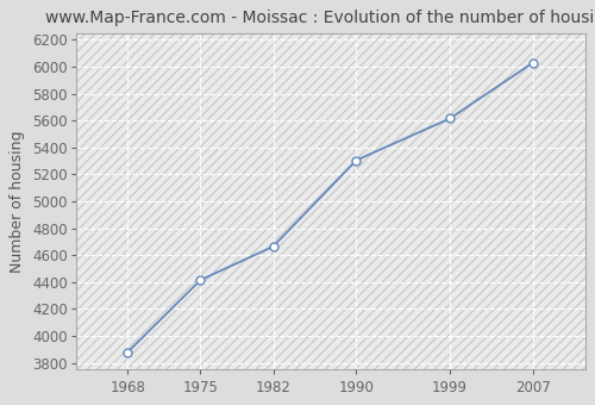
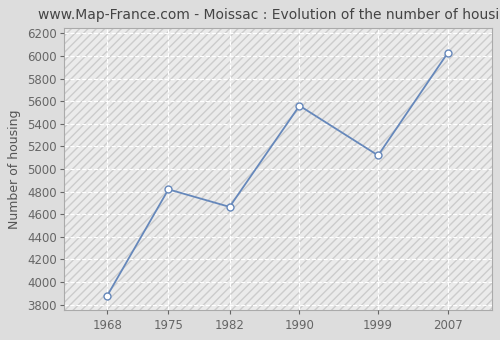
1975: 4420 -> 4820
1990: 5300 -> 5560
1999: 5620 -> 5120
